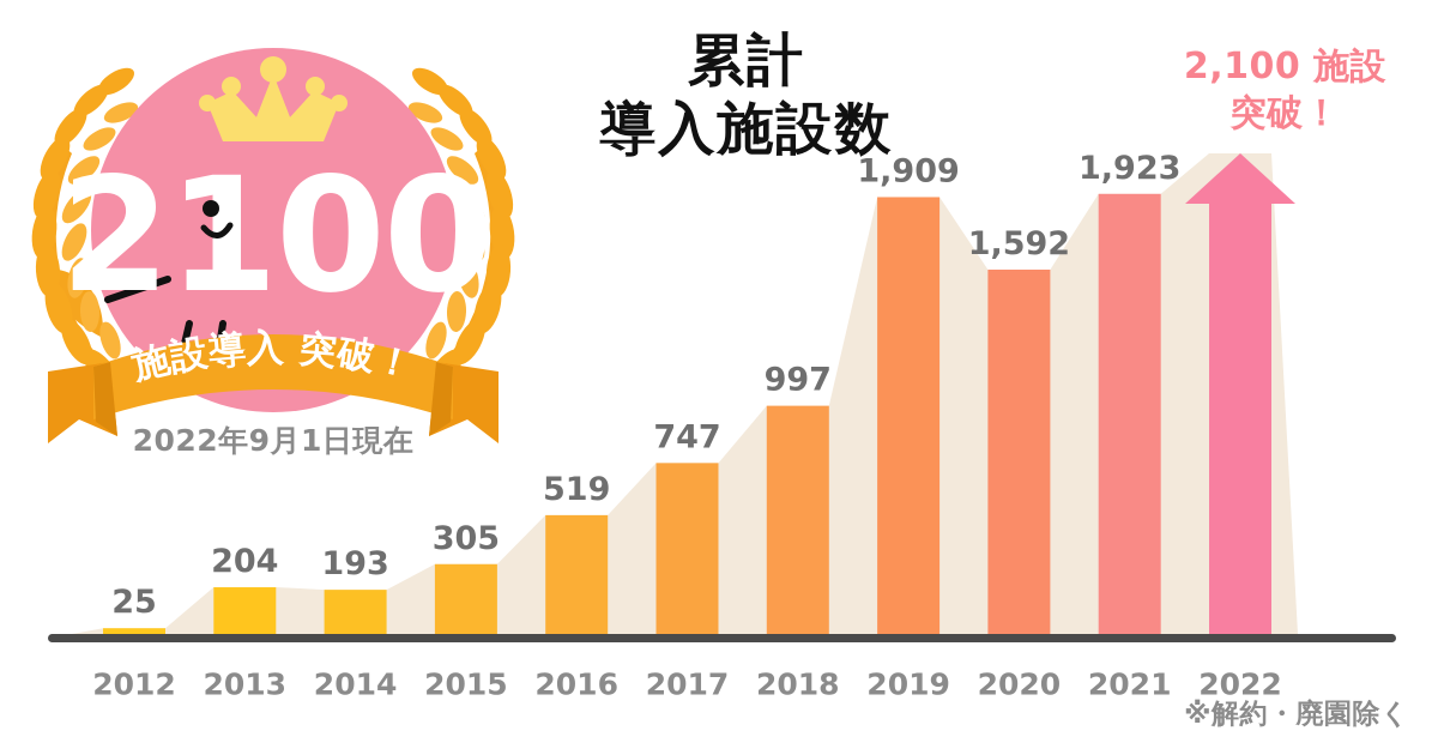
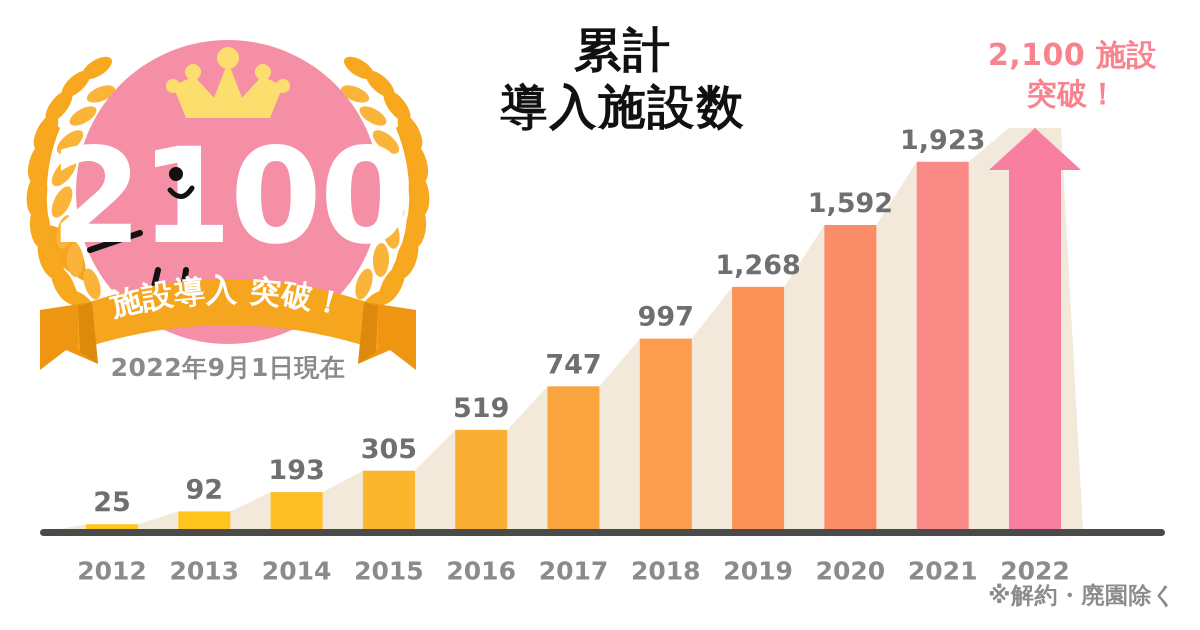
2013: 204 -> 92
2019: 1,909 -> 1,268
